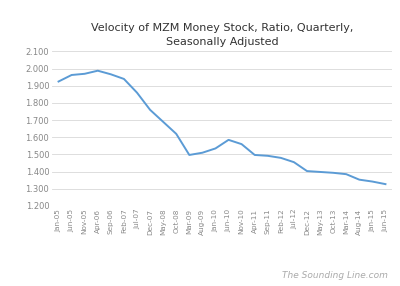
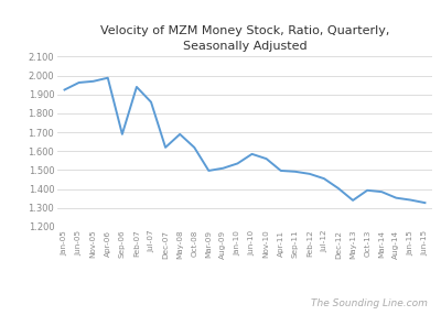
Sep-06: 1.97 -> 1.69
Dec-07: 1.76 -> 1.62
May-13: 1.40 -> 1.34
